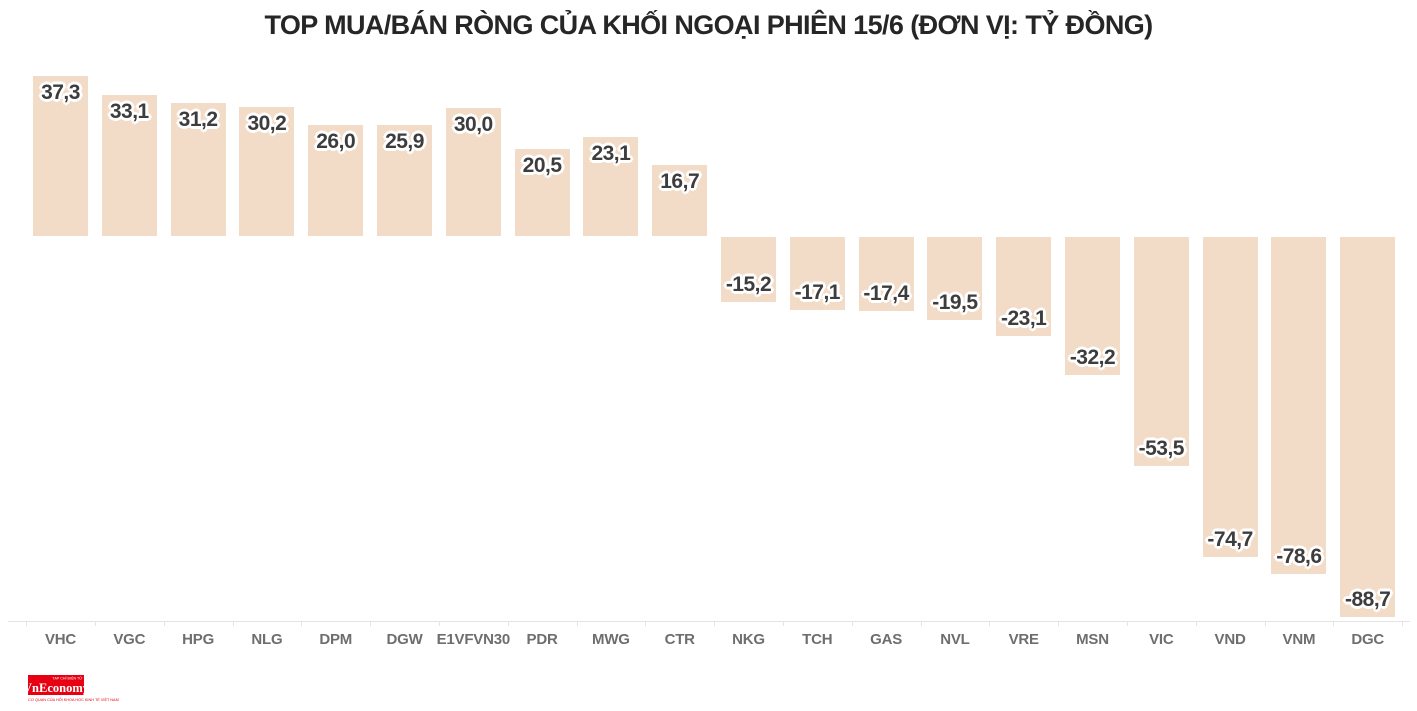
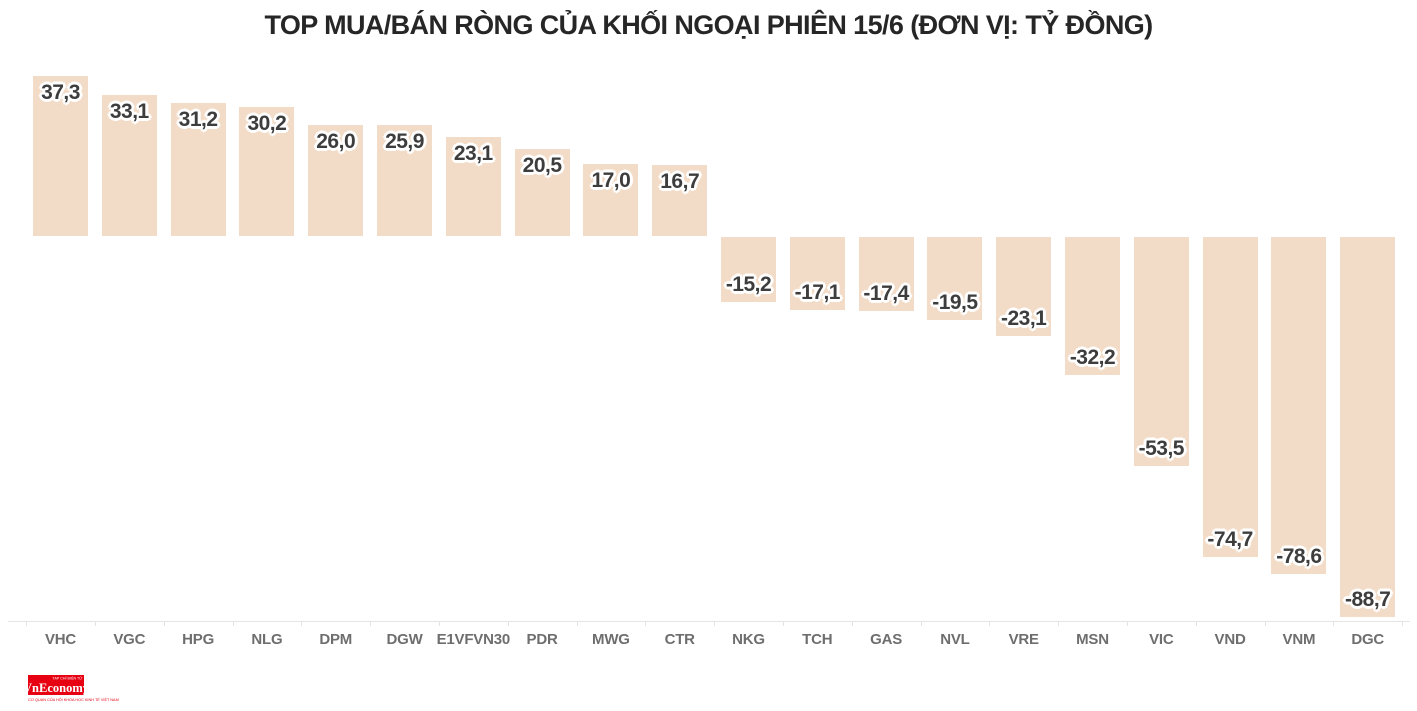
E1VFVN30: 30,0 -> 23,1
MWG: 23,1 -> 17,0
